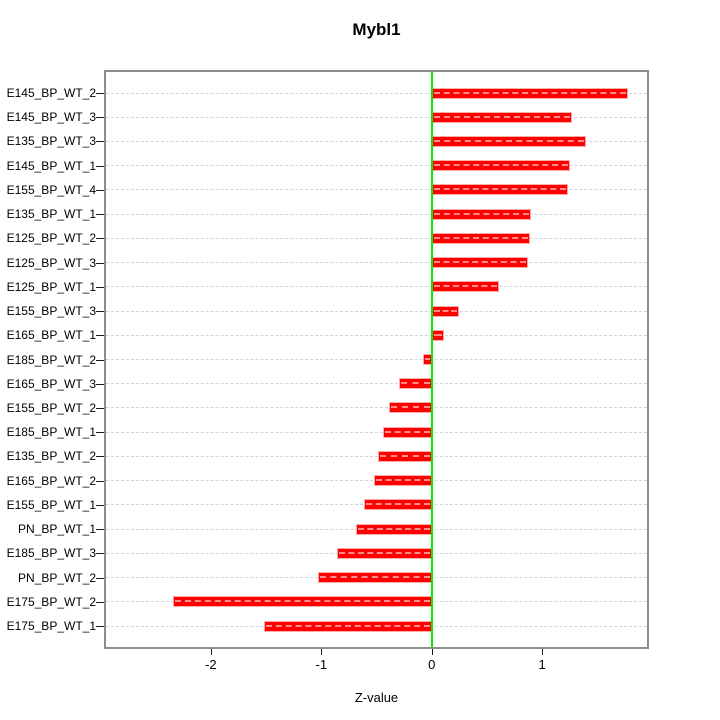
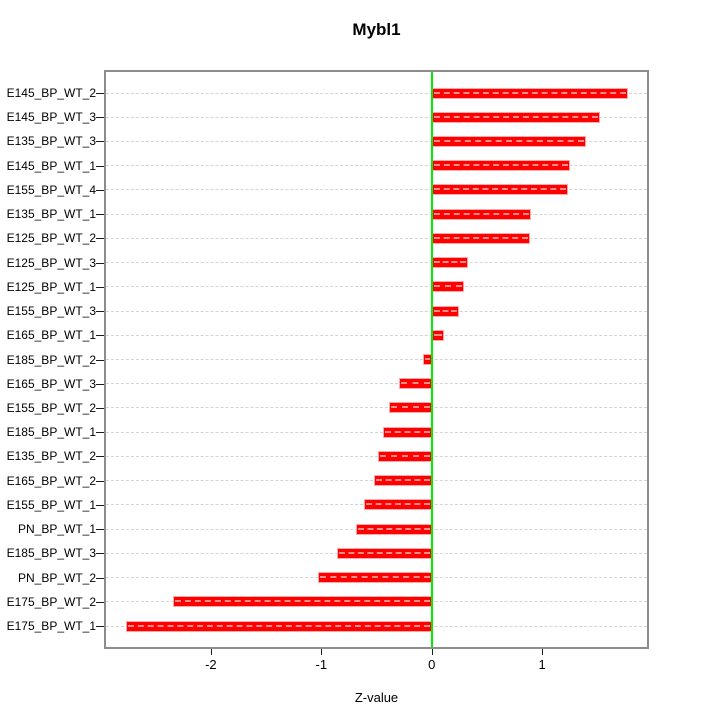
E145_BP_WT_3: 1.27 -> 1.52
E125_BP_WT_3: 0.87 -> 0.33
E125_BP_WT_1: 0.61 -> 0.29
E175_BP_WT_1: -1.52 -> -2.77
